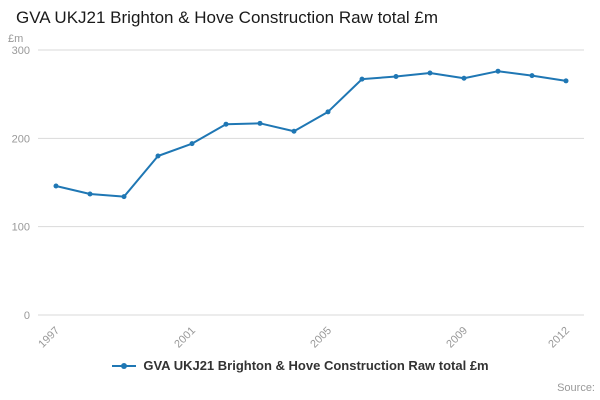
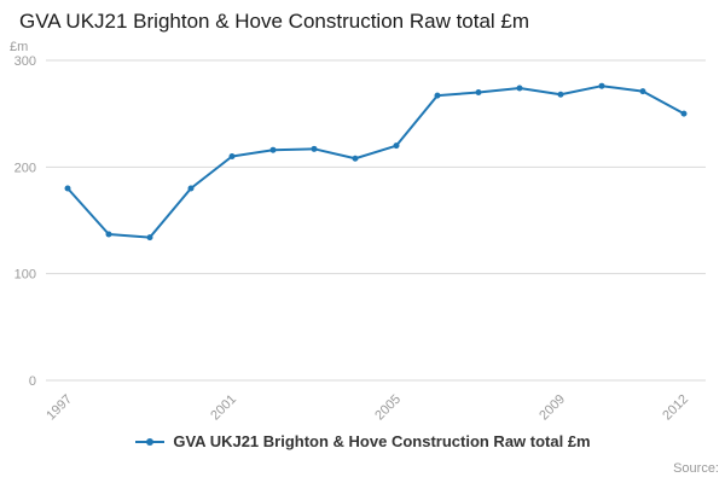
1997: 150 -> 180
2001: 190 -> 210
2005: 230 -> 220
2012: 260 -> 250
